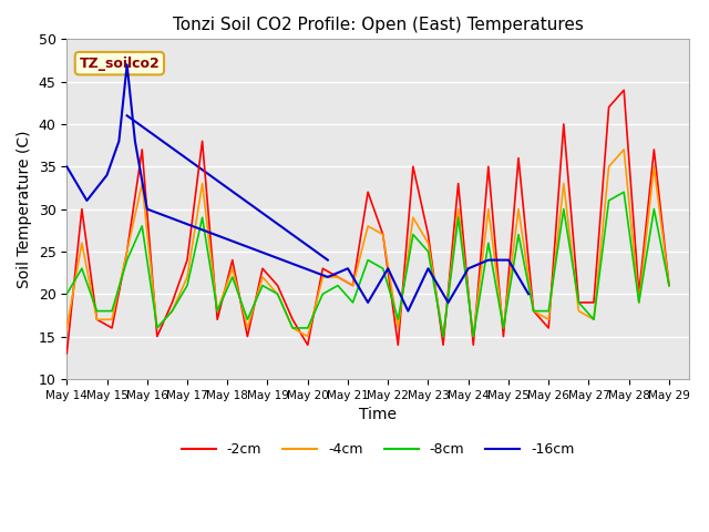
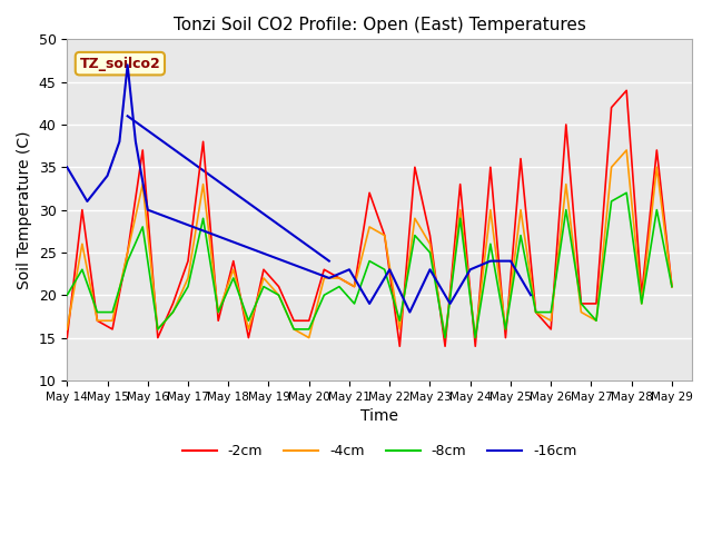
-2cm/May 14: 13 -> 15
-2cm/May 20: 14 -> 17
